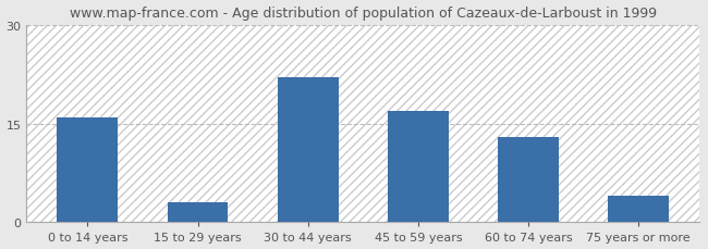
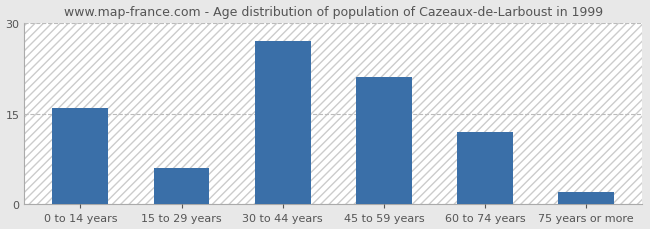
15 to 29 years: 3 -> 6
30 to 44 years: 22 -> 27
45 to 59 years: 17 -> 21
60 to 74 years: 13 -> 12
75 years or more: 4 -> 2
